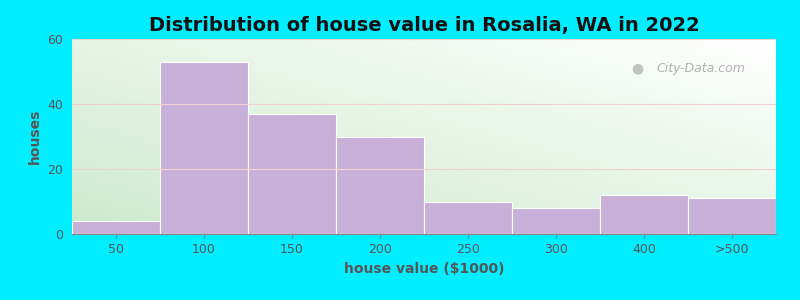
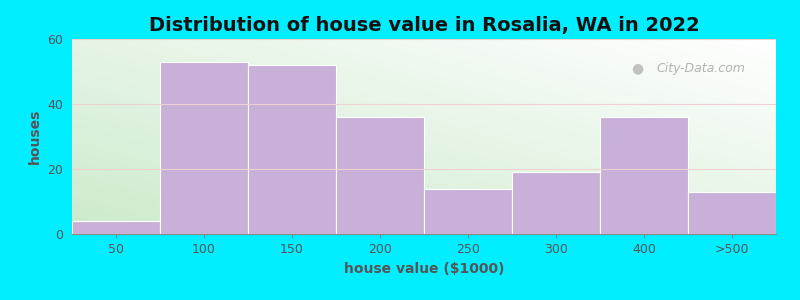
150: 37 -> 52
200: 30 -> 36
250: 10 -> 14
300: 8 -> 19
400: 12 -> 36
>500: 11 -> 13
